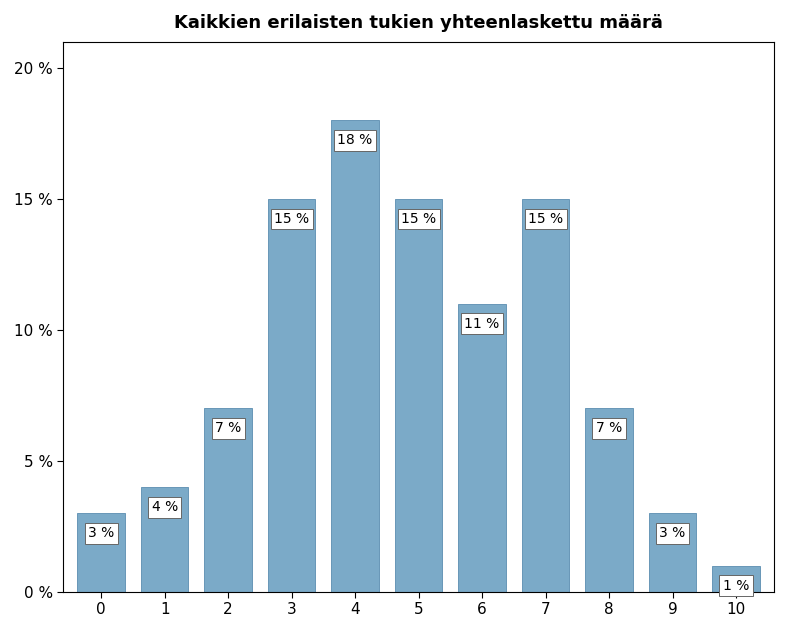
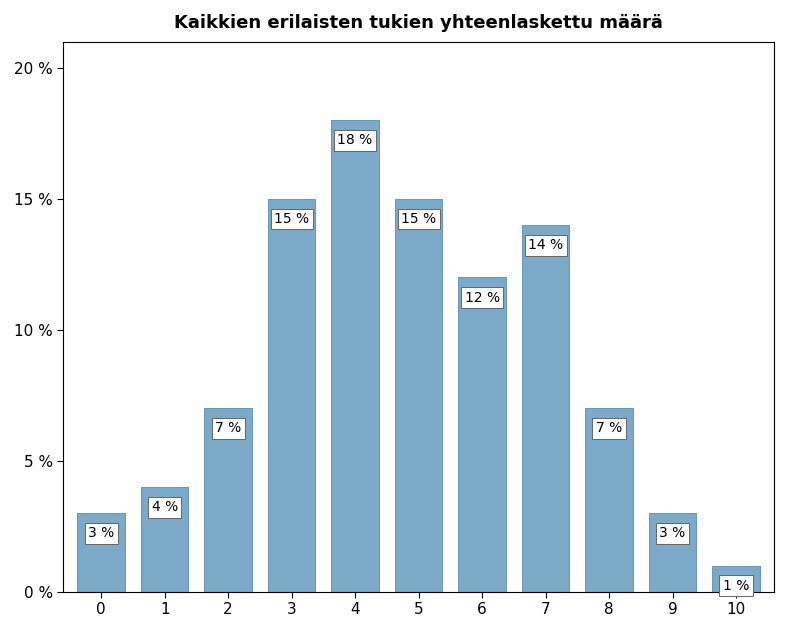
6: 11 -> 12
7: 15 -> 14
